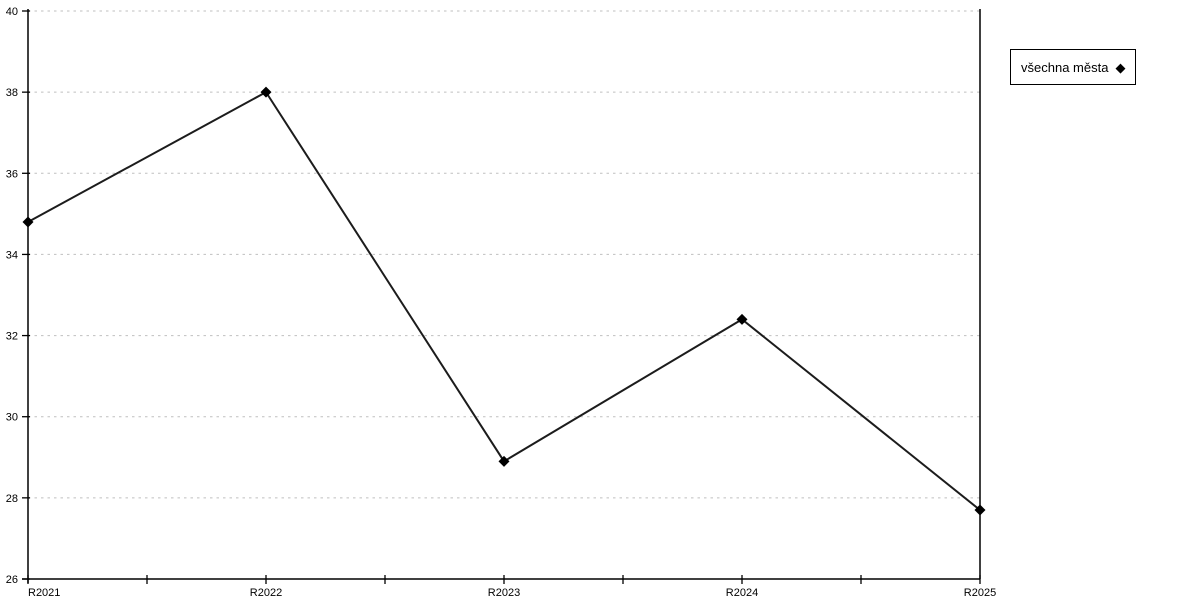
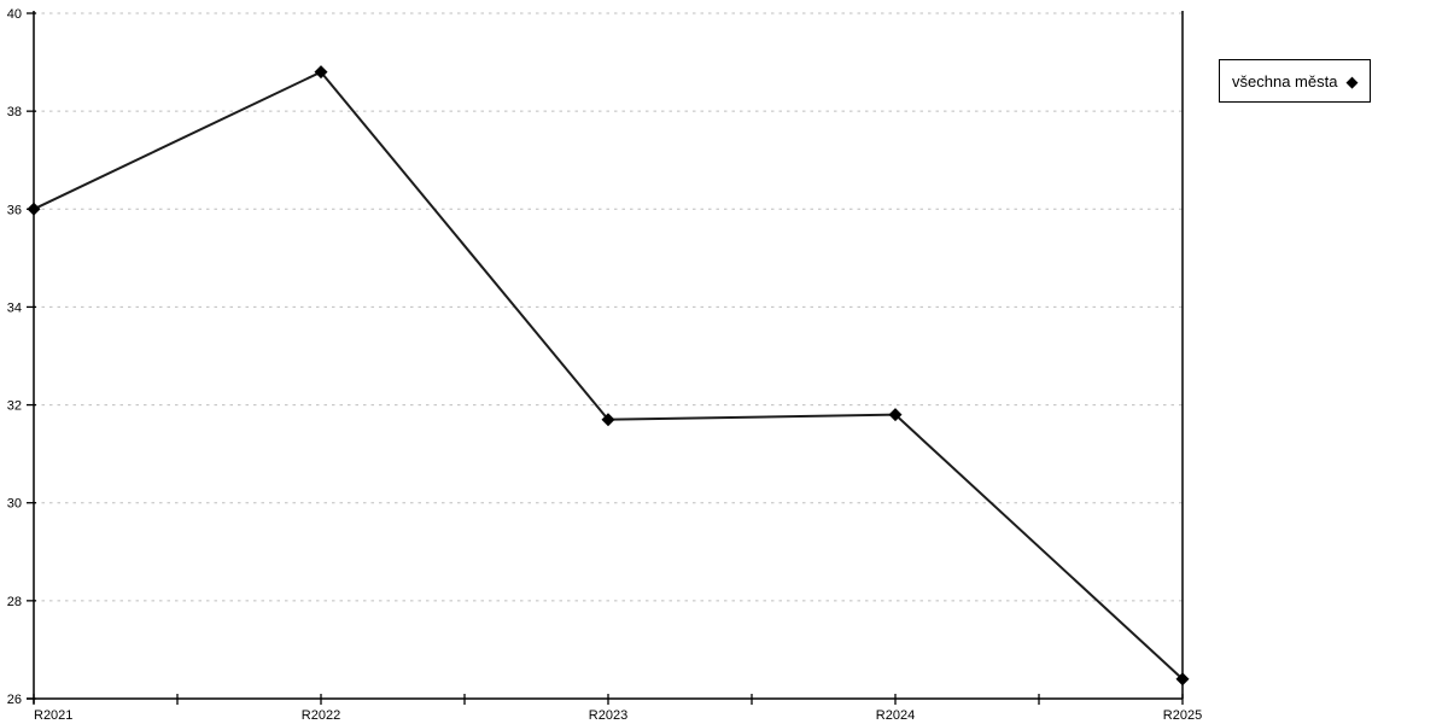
R2021: 34.8 -> 36.0
R2022: 38.0 -> 38.8
R2023: 28.9 -> 31.7
R2024: 32.4 -> 31.8
R2025: 27.7 -> 26.4
